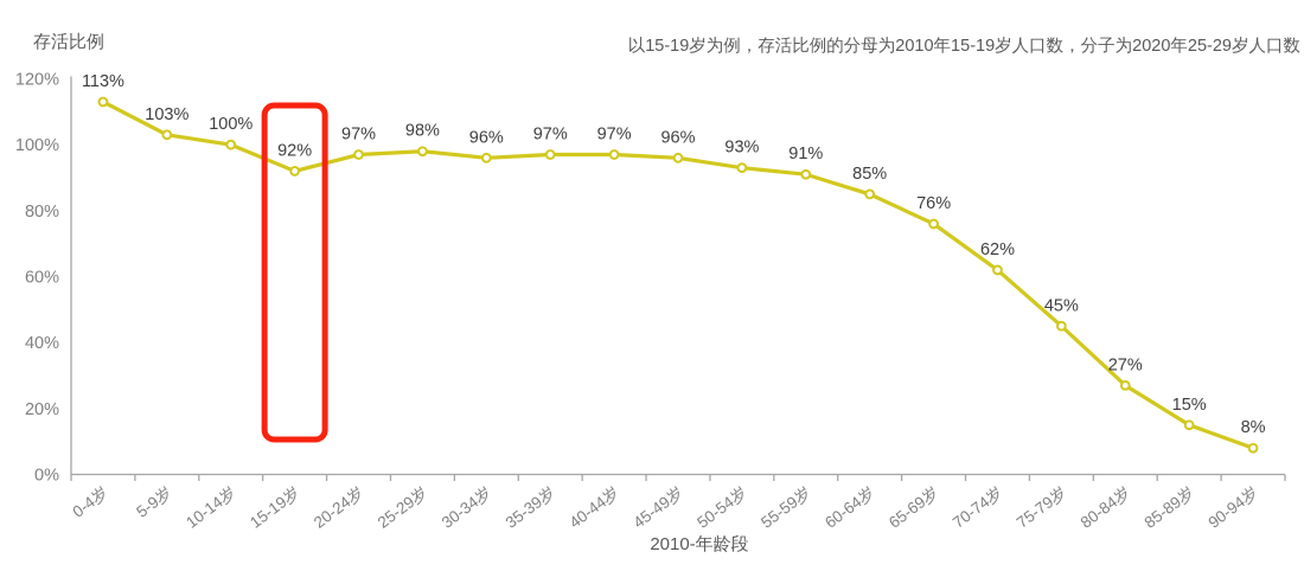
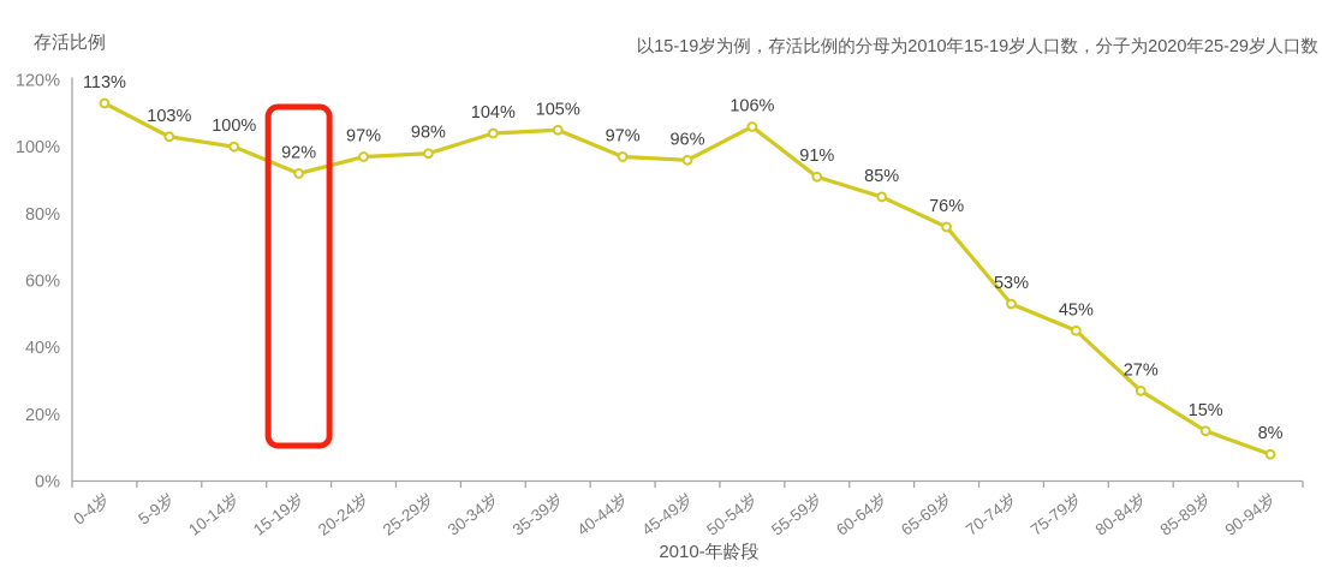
30-34岁: 96% -> 104%
35-39岁: 97% -> 105%
50-54岁: 93% -> 106%
70-74岁: 62% -> 53%
